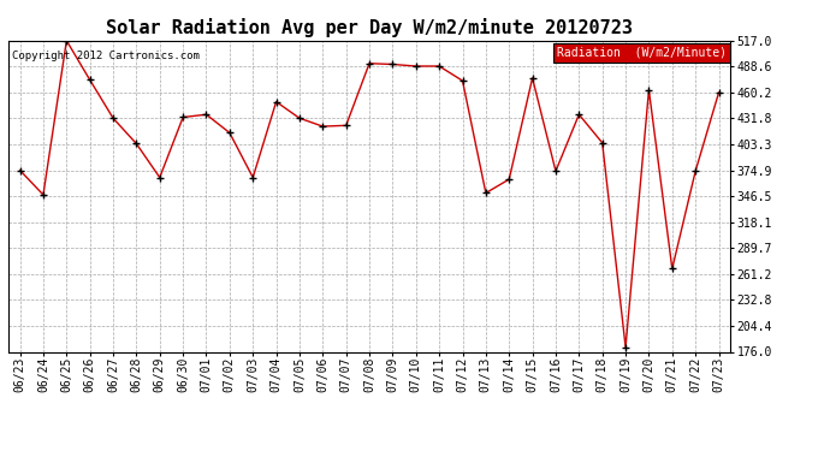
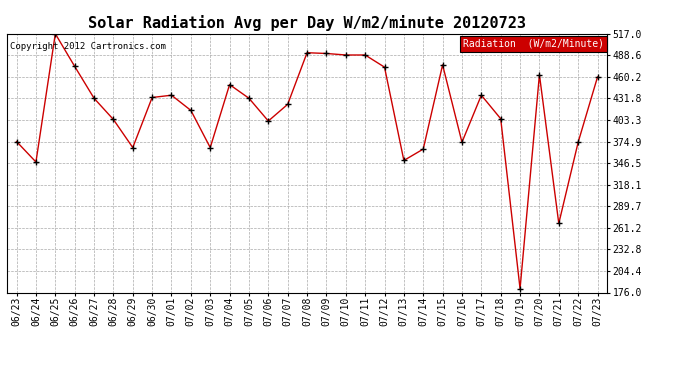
07/06: 423 -> 402
